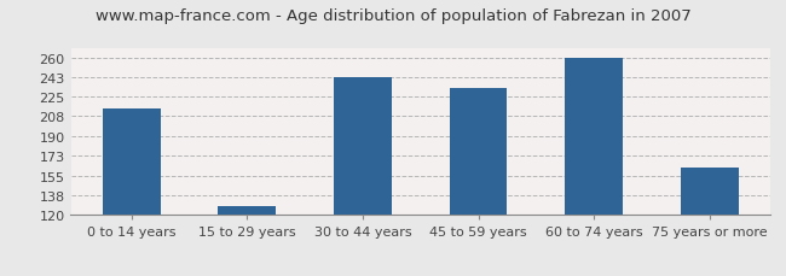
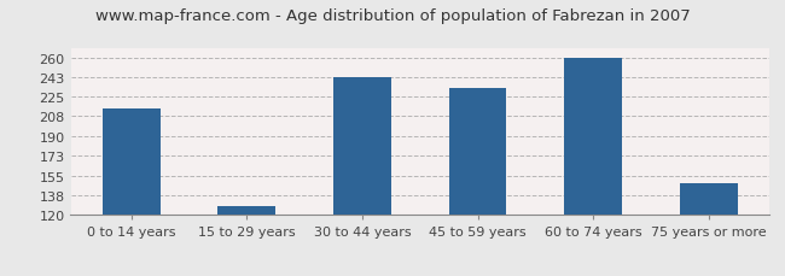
75 years or more: 162 -> 148
